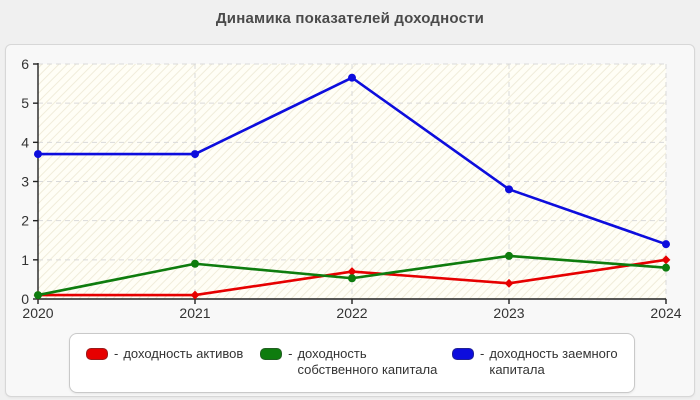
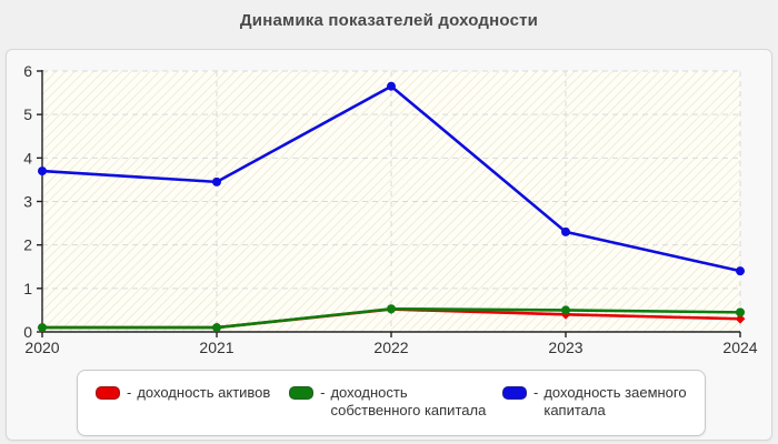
доходность собственного капитала/2021: 0.9 -> 0.1
доходность заемного капитала/2021: 3.7 -> 3.5
доходность активов/2022: 0.7 -> 0.5
доходность собственного капитала/2023: 1.1 -> 0.5
доходность заемного капитала/2023: 2.8 -> 2.3
доходность активов/2024: 1.0 -> 0.3
доходность собственного капитала/2024: 0.8 -> 0.5
